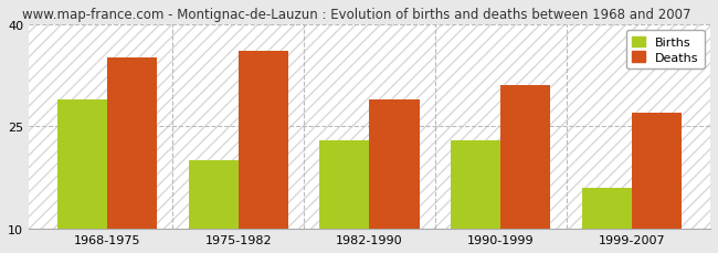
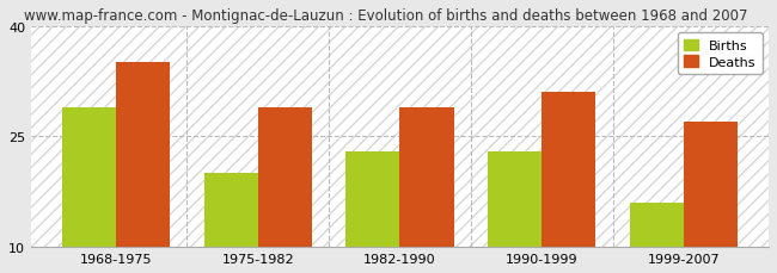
Deaths/1975-1982: 36 -> 29
